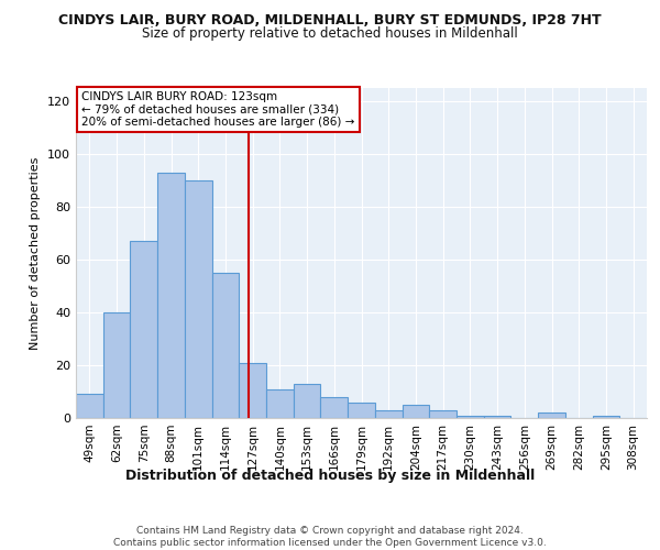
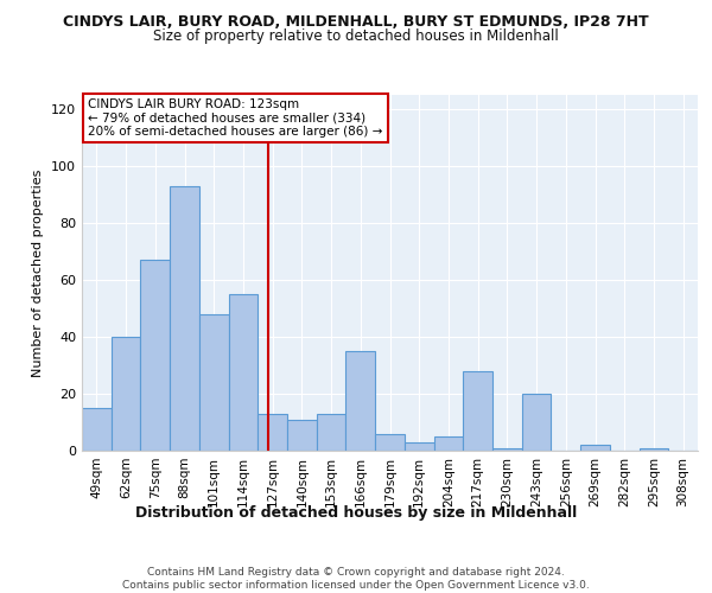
49sqm: 9 -> 15
101sqm: 90 -> 48
127sqm: 21 -> 13
166sqm: 8 -> 35
217sqm: 3 -> 28
243sqm: 1 -> 20
